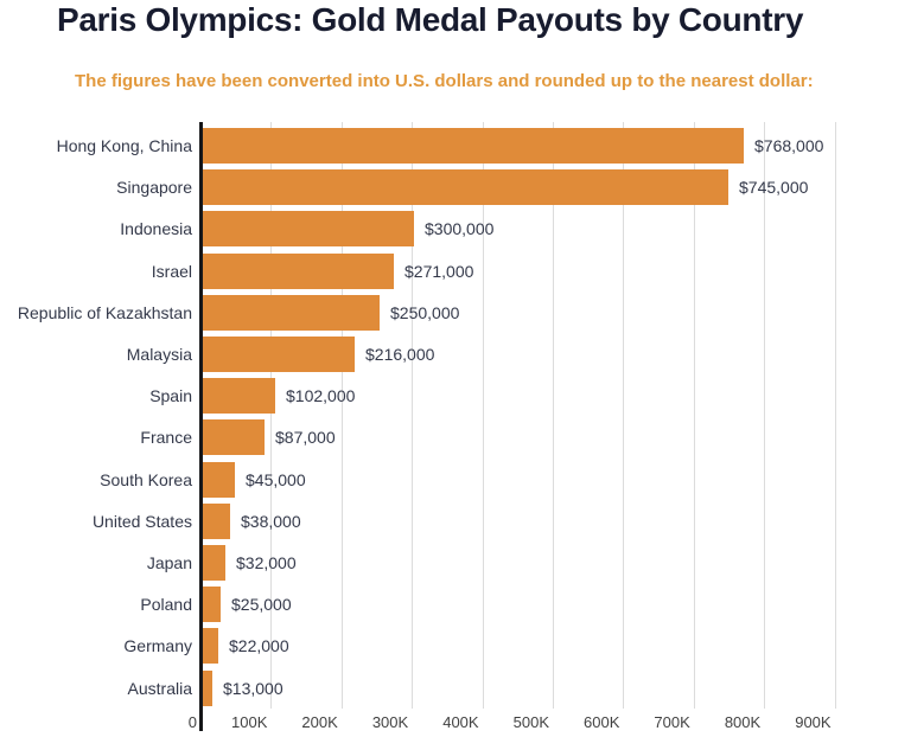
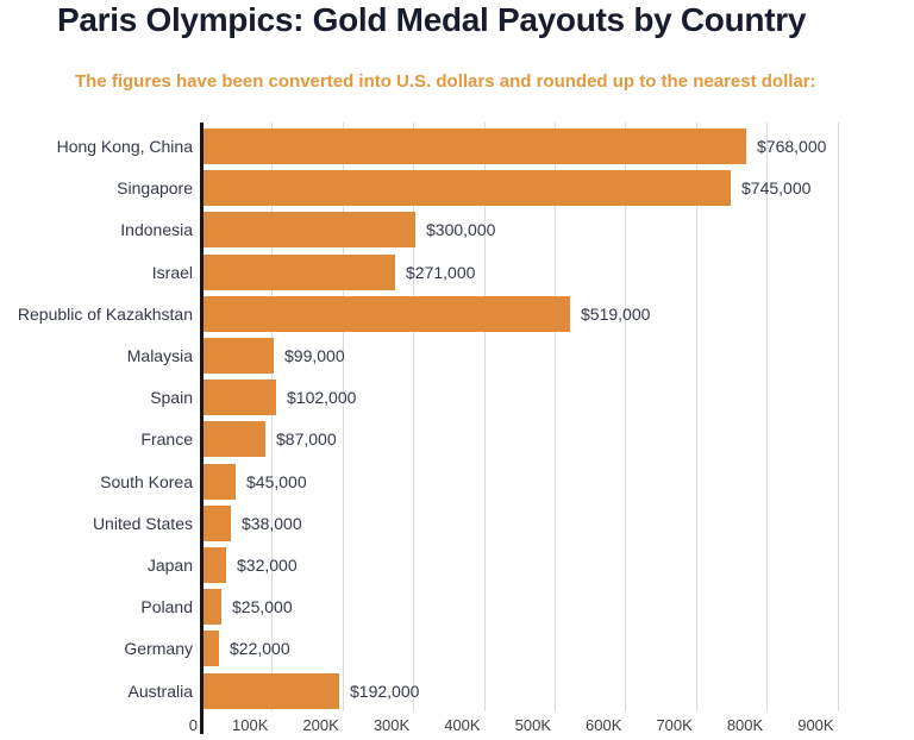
Republic of Kazakhstan: $250,000 -> $519,000
Malaysia: $216,000 -> $99,000
Australia: $13,000 -> $192,000
